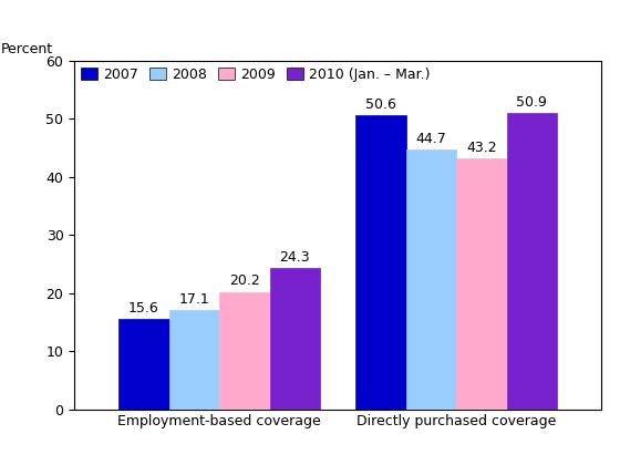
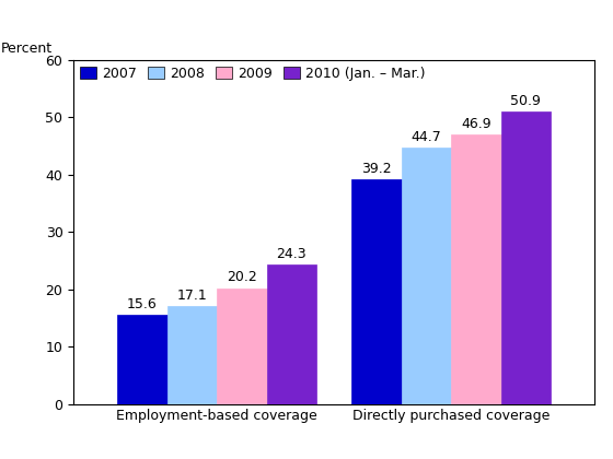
2007/Directly purchased coverage: 50.6 -> 39.2
2009/Directly purchased coverage: 43.2 -> 46.9
